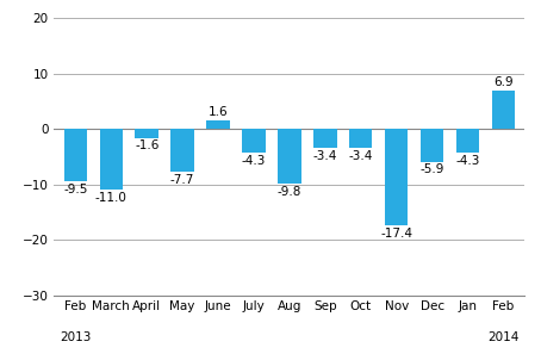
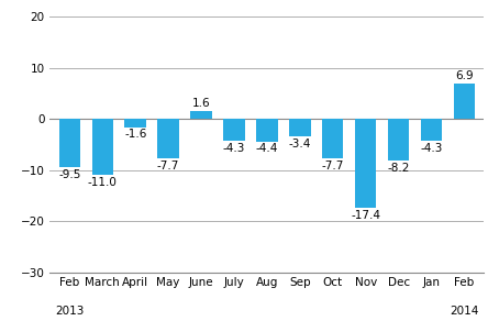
Aug: -9.8 -> -4.4
Oct: -3.4 -> -7.7
Dec: -5.9 -> -8.2
